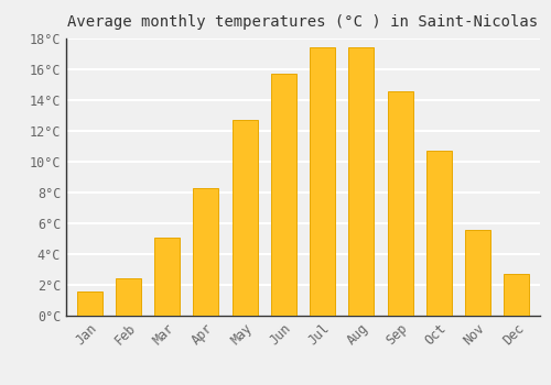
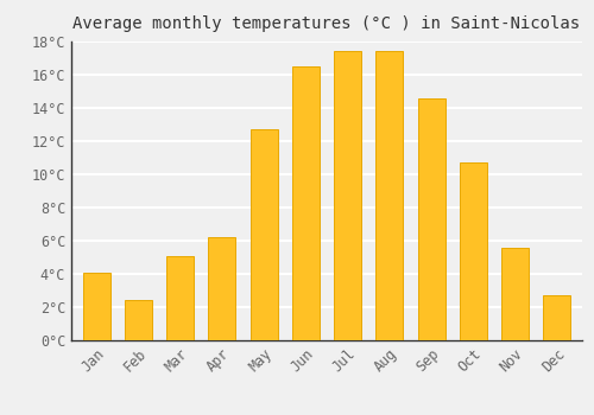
Jan: 1.6°C -> 4.1°C
Apr: 8.3°C -> 6.2°C
Jun: 15.7°C -> 16.5°C
